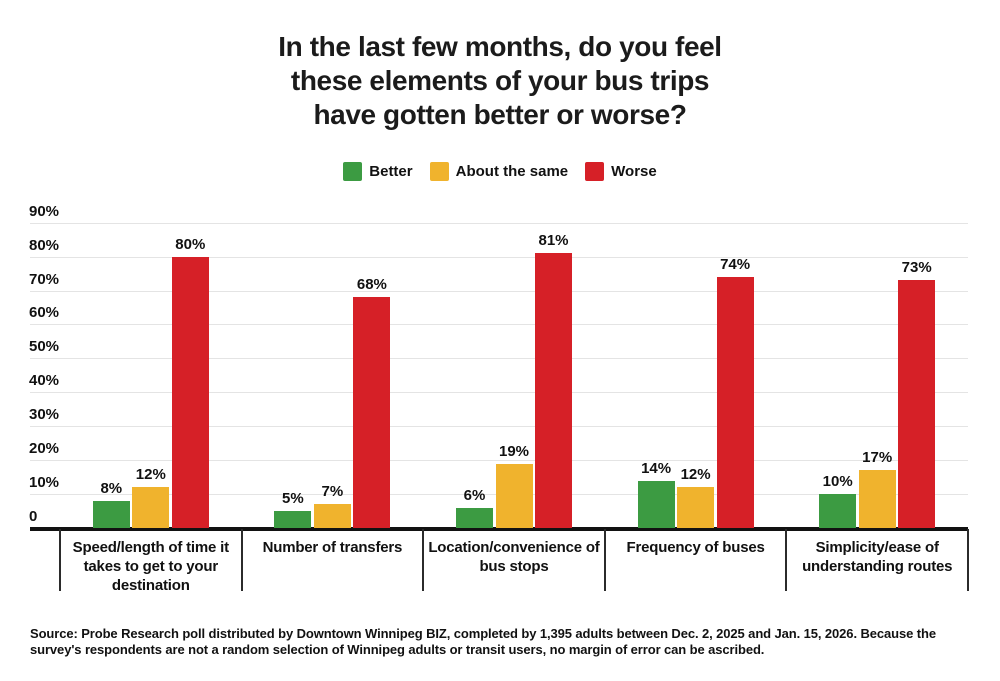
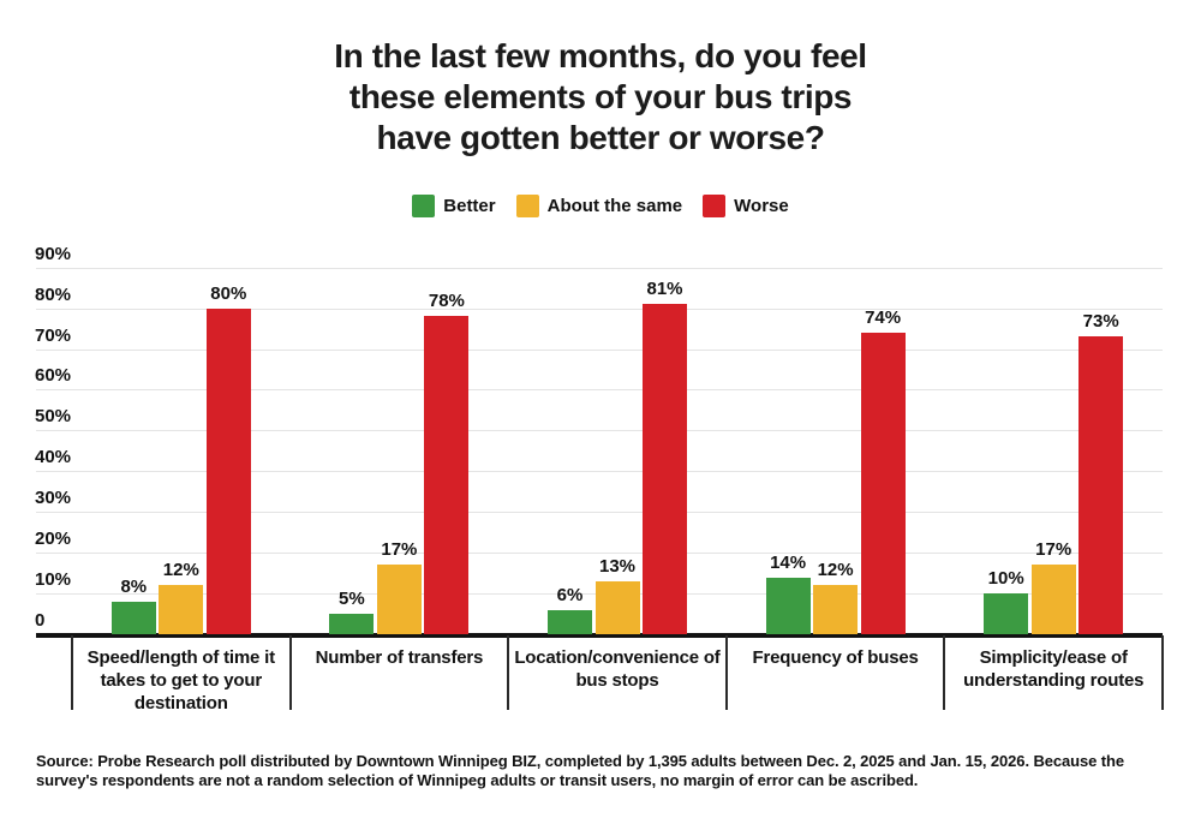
About the same/Number of transfers: 7% -> 17%
Worse/Number of transfers: 68% -> 78%
About the same/Location/convenience of bus stops: 19% -> 13%
